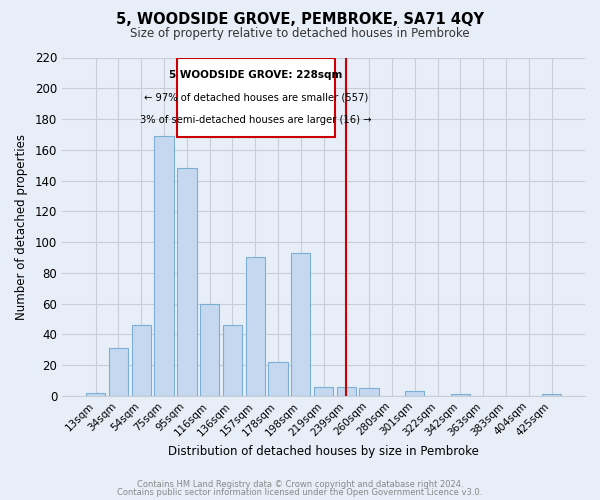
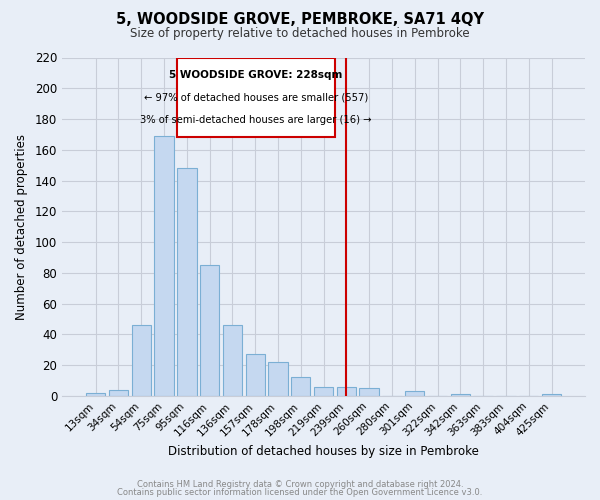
34sqm: 31 -> 4
116sqm: 60 -> 85
157sqm: 90 -> 27
198sqm: 93 -> 12
